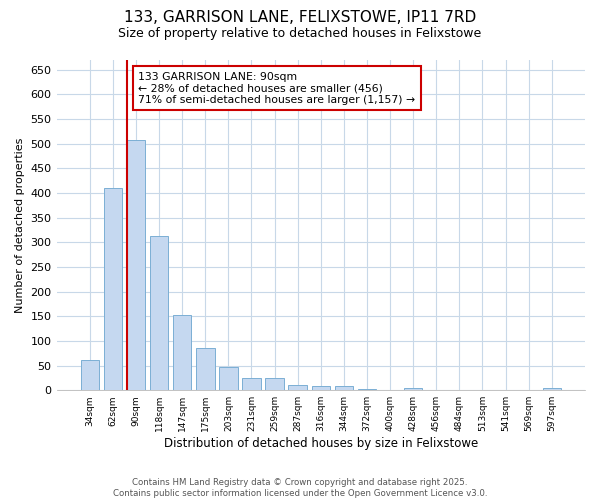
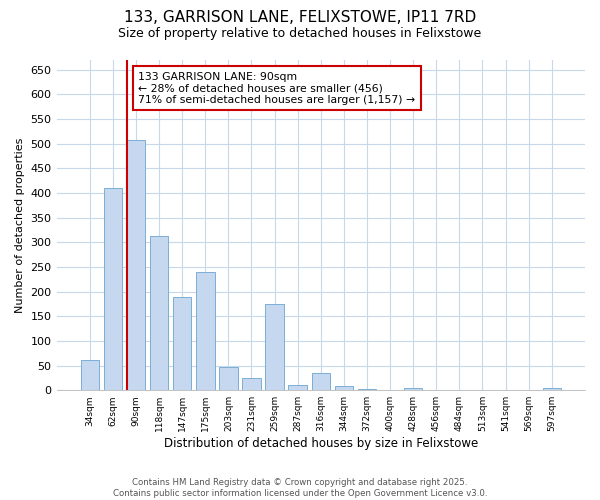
147sqm: 153 -> 190
175sqm: 85 -> 240
259sqm: 25 -> 175
316sqm: 9 -> 35
